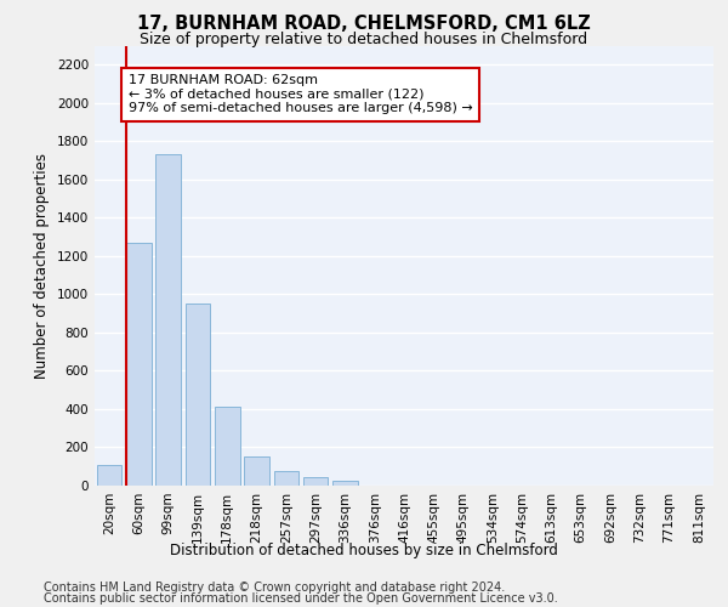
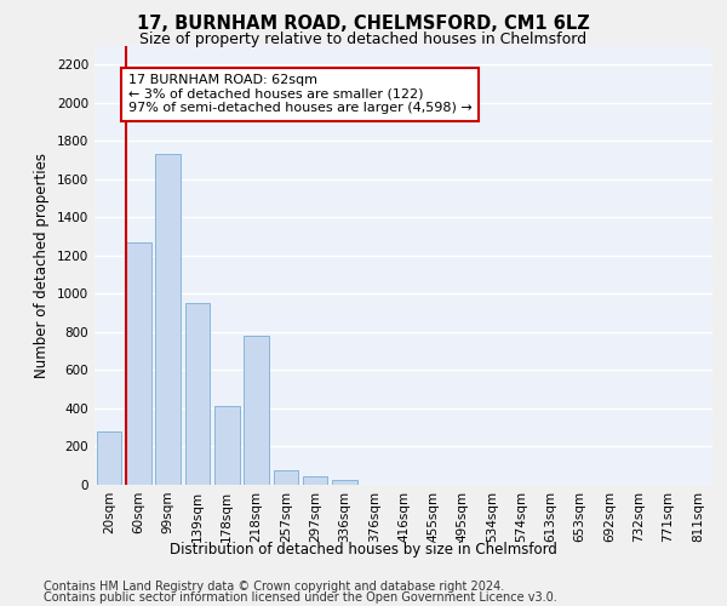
20sqm: 100 -> 280
218sqm: 150 -> 780
